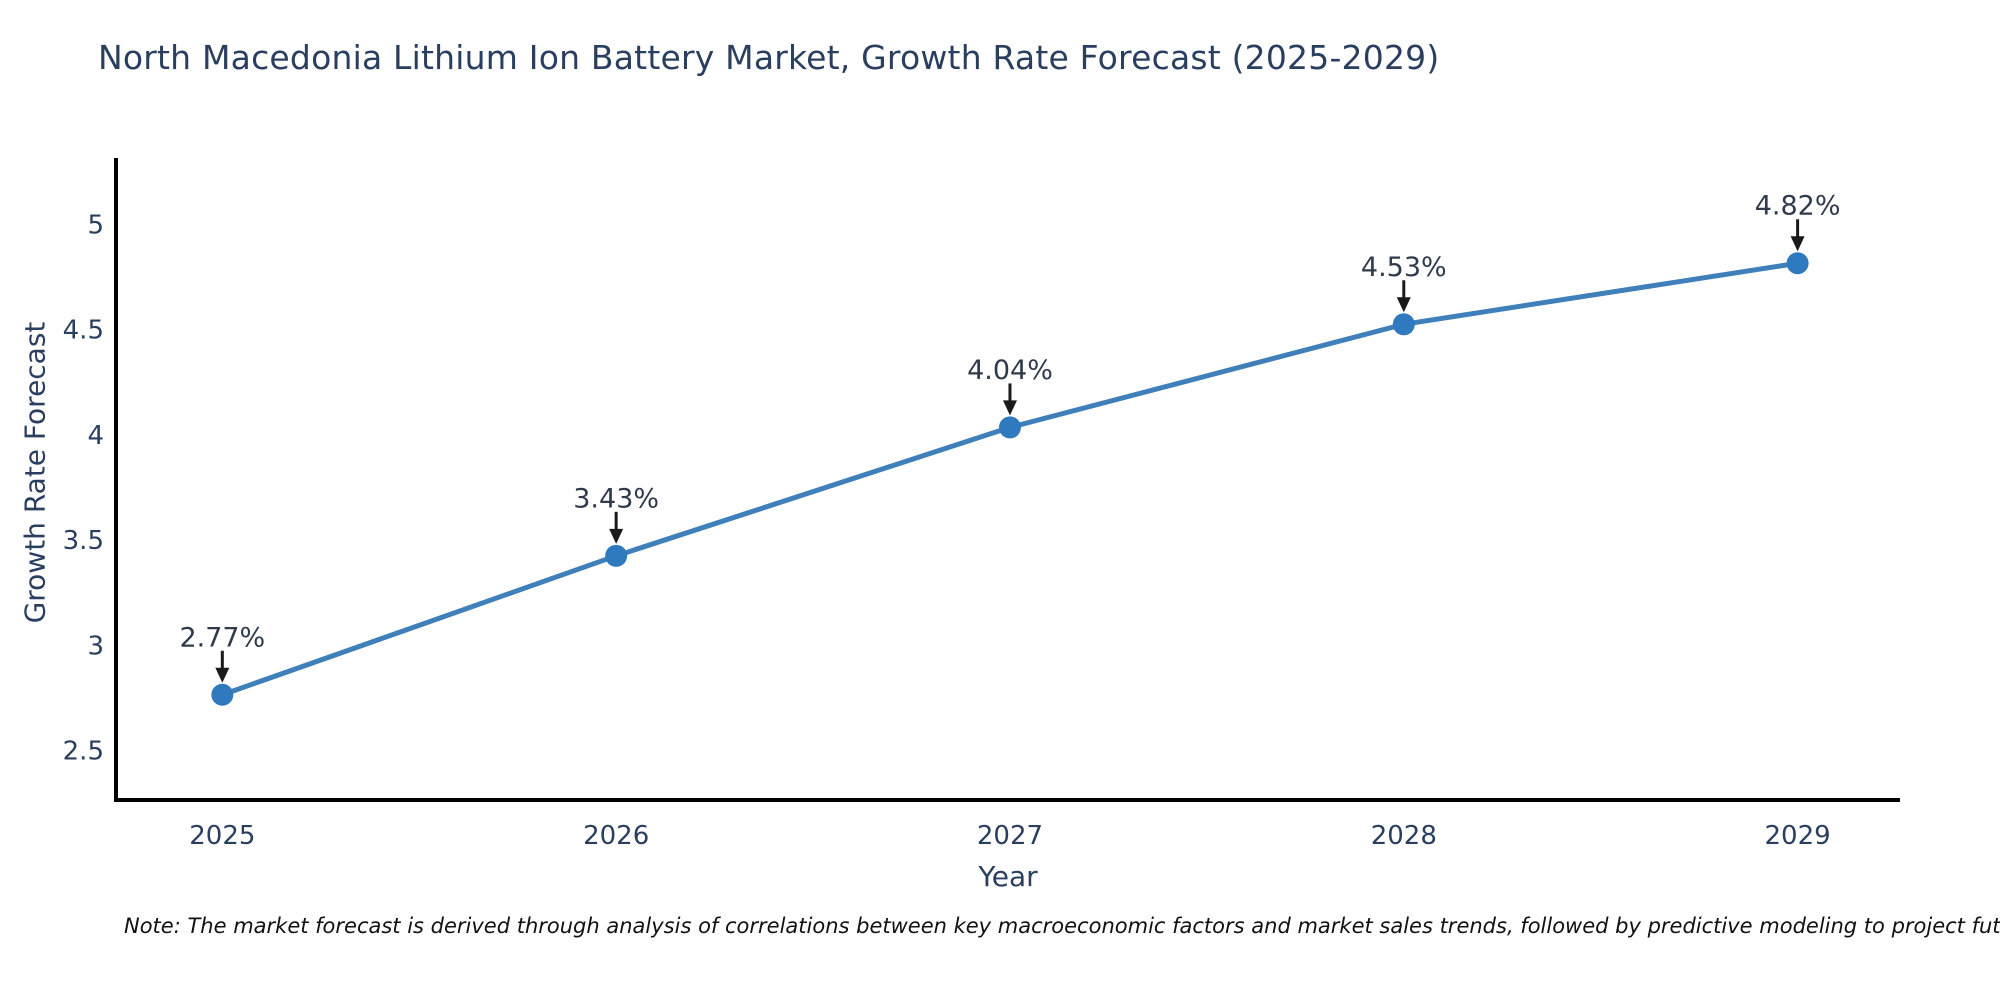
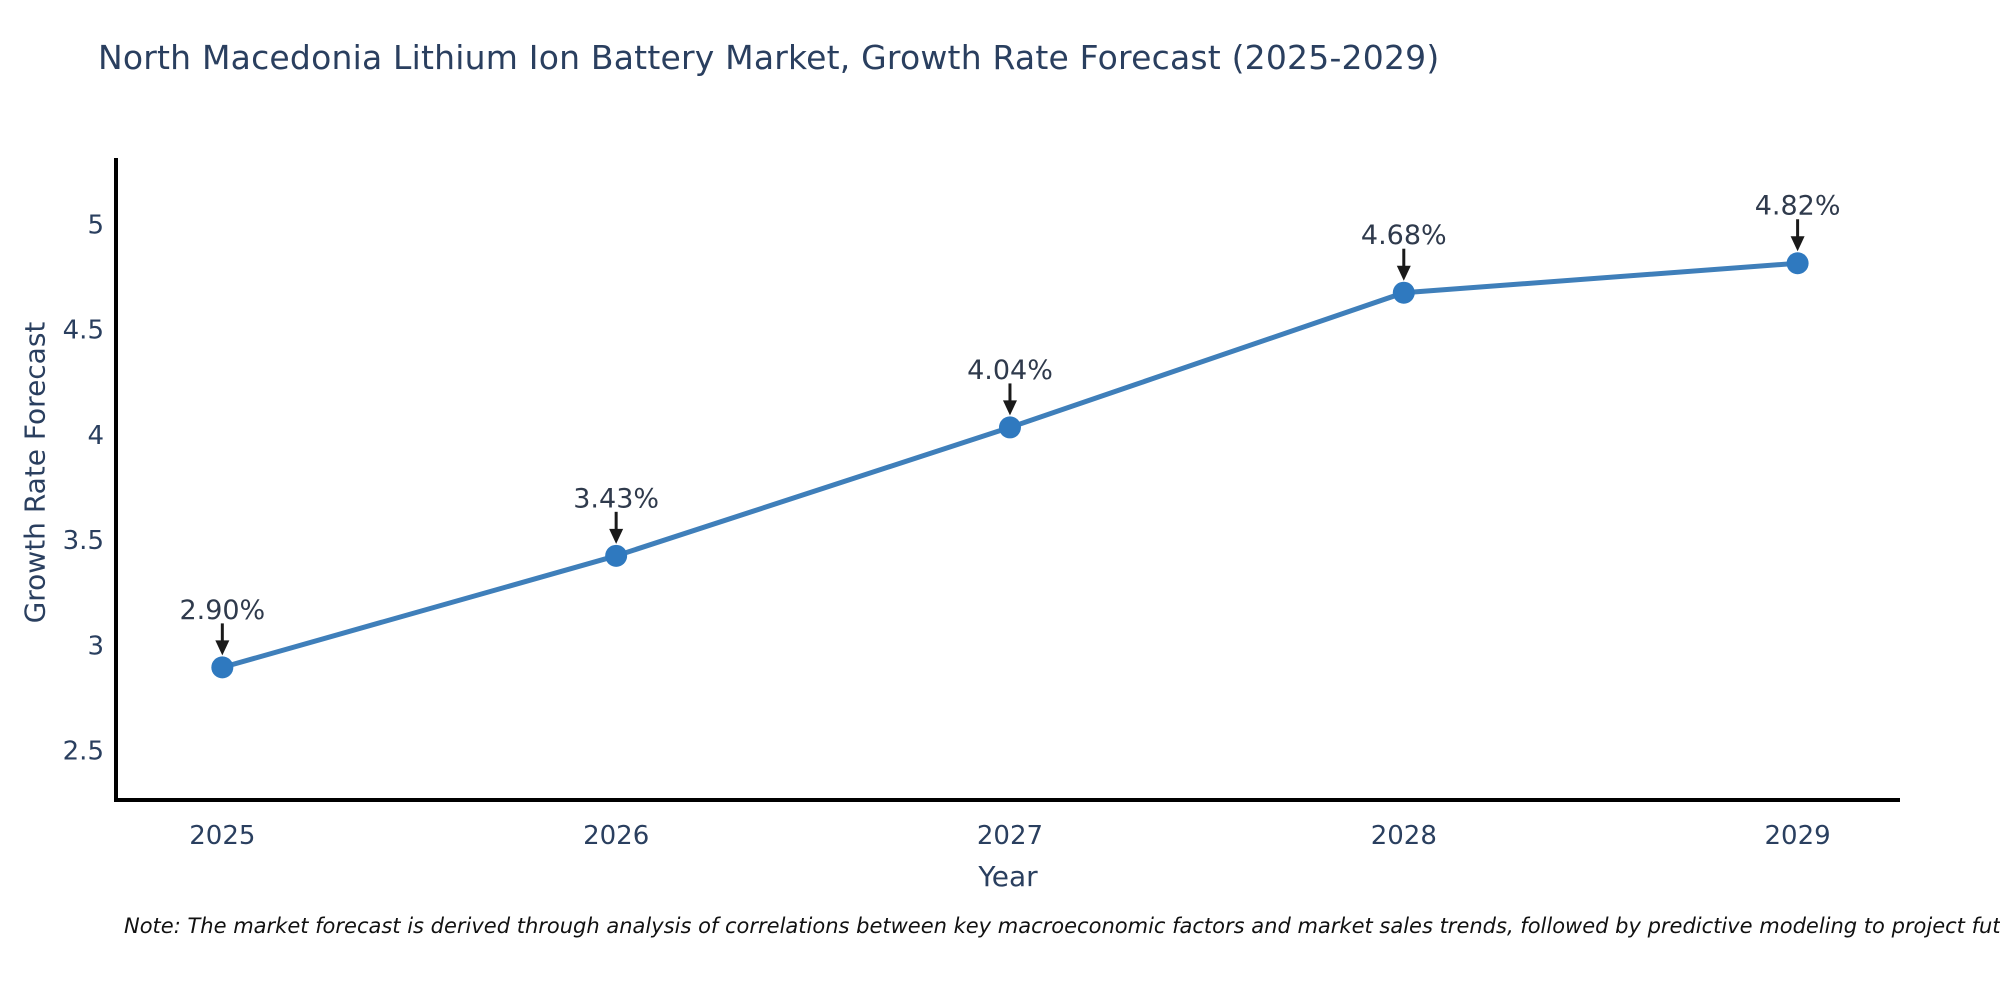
2025: 2.77% -> 2.90%
2028: 4.53% -> 4.68%
